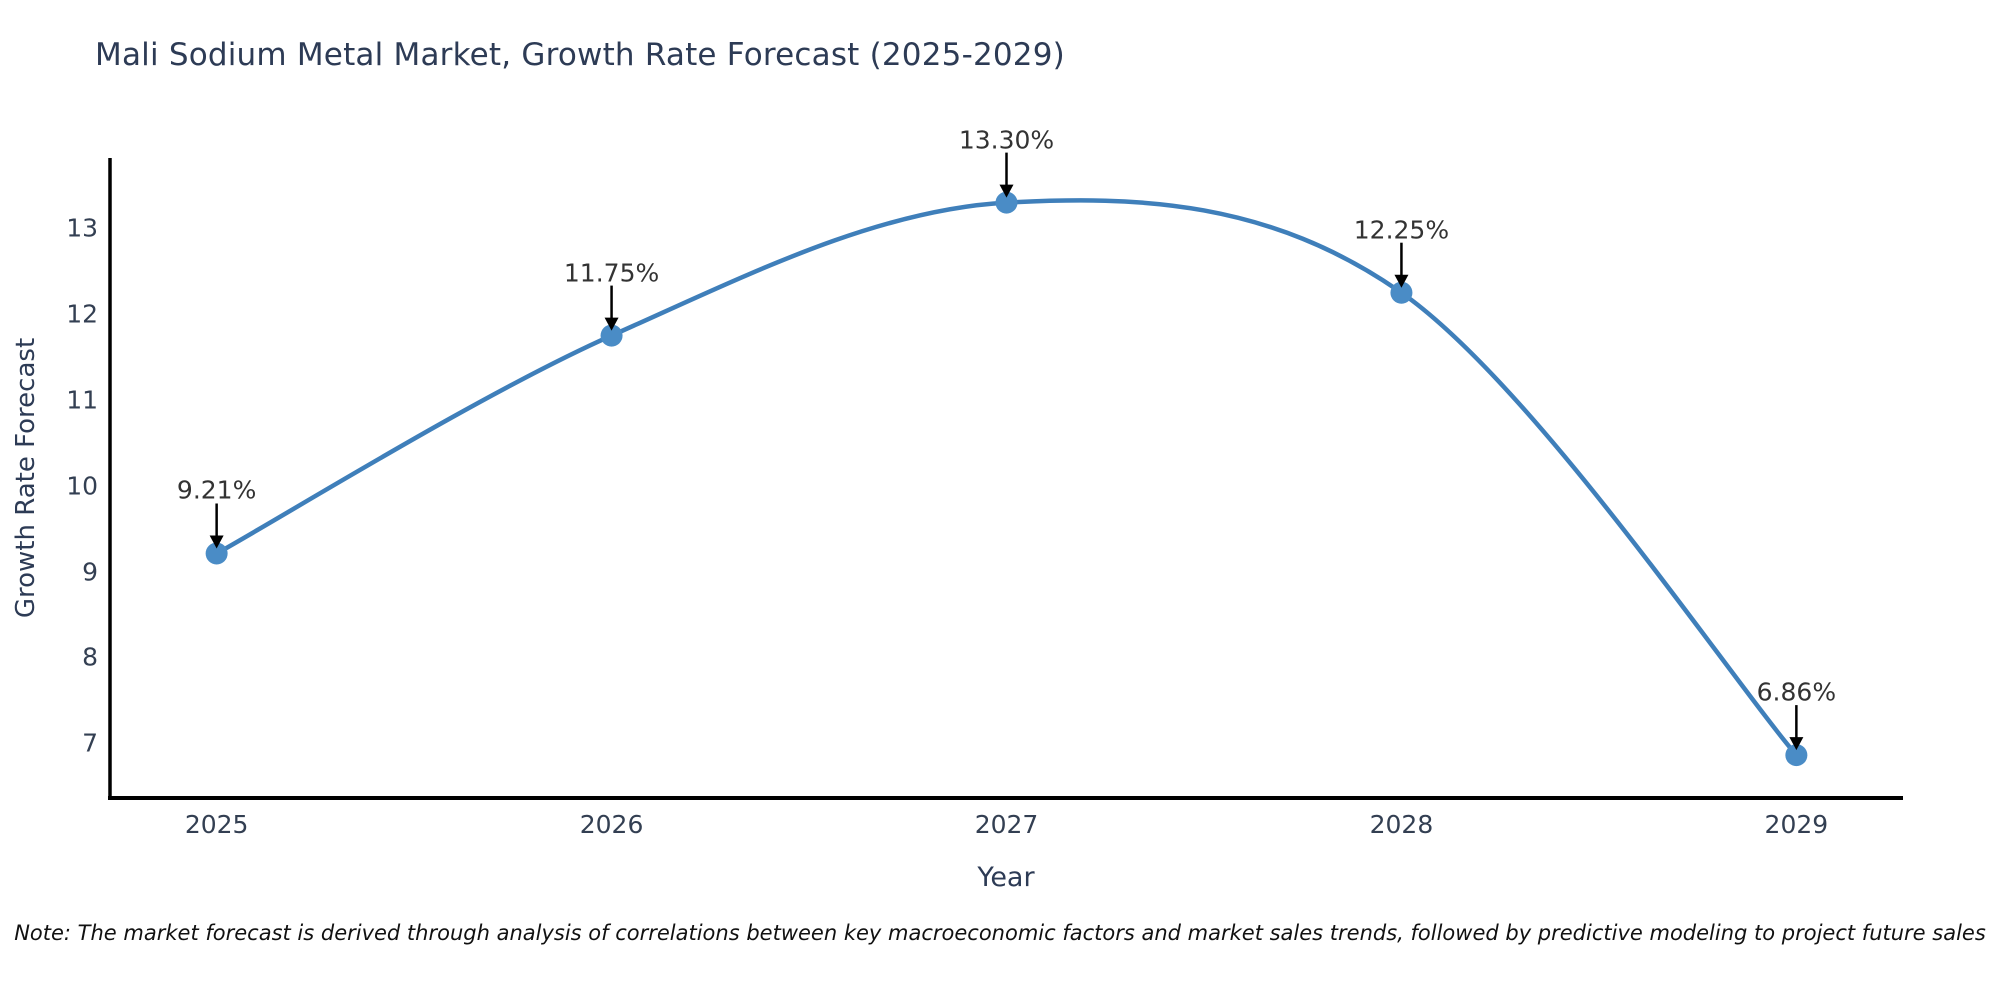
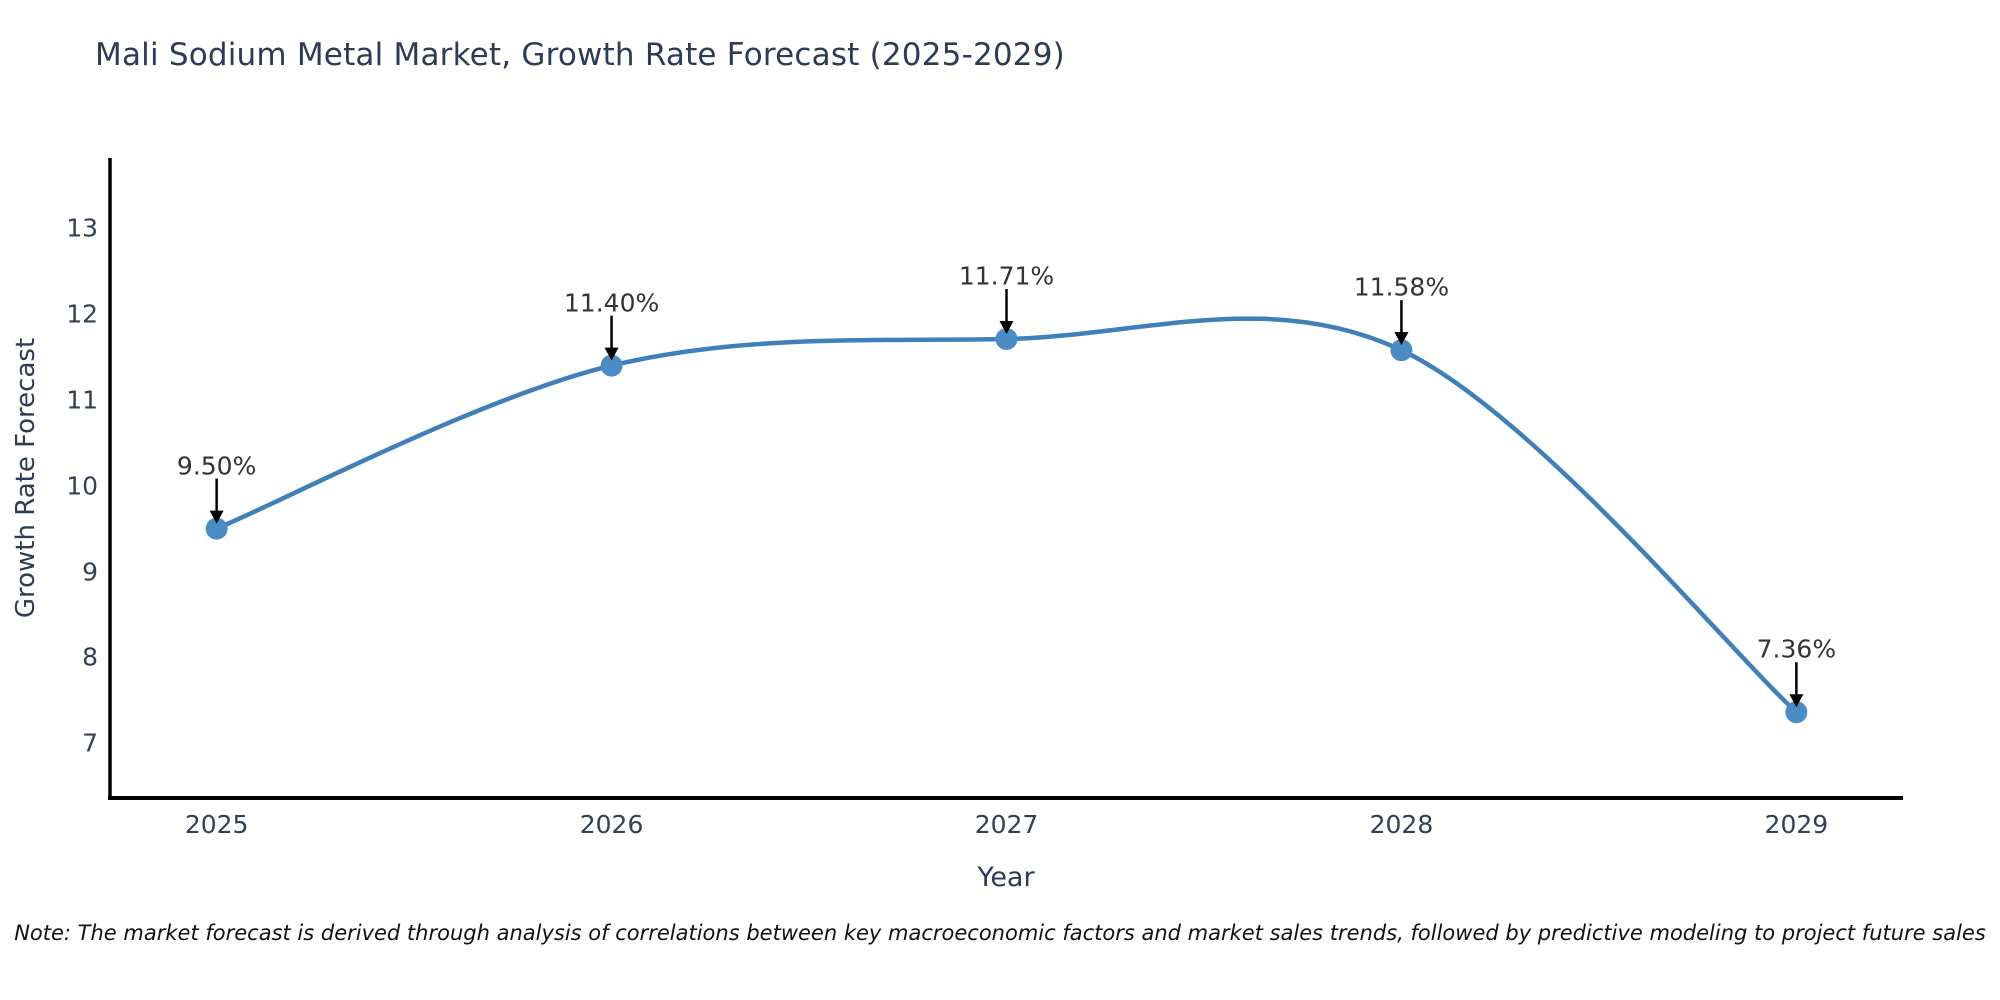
2025: 9.21% -> 9.50%
2026: 11.75% -> 11.40%
2027: 13.30% -> 11.71%
2028: 12.25% -> 11.58%
2029: 6.86% -> 7.36%
